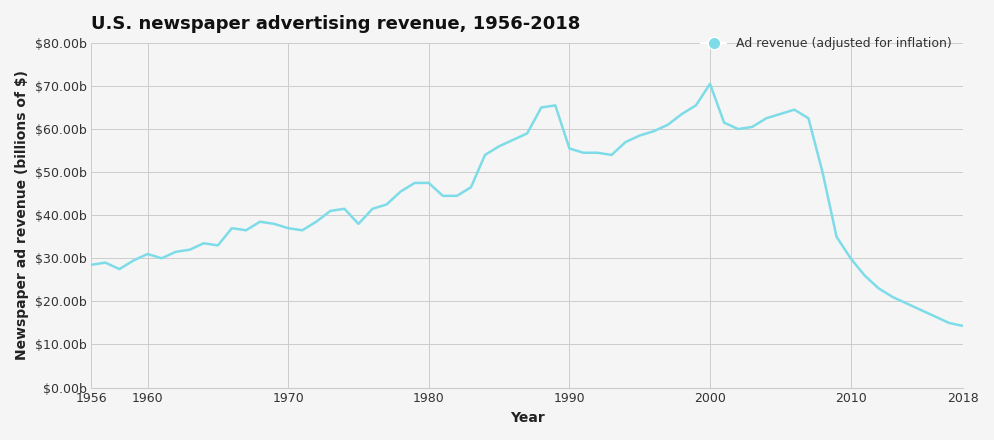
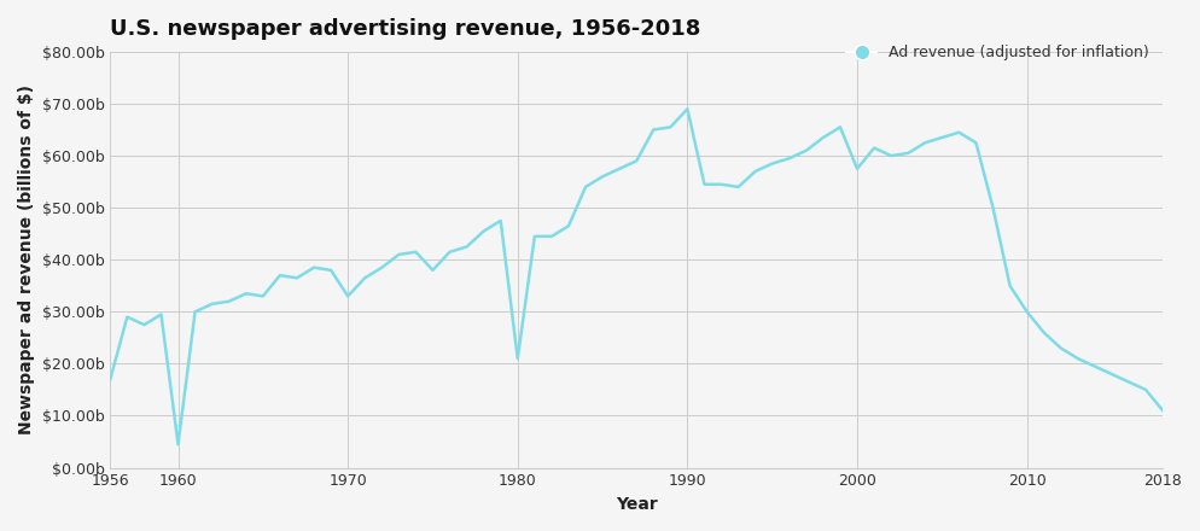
1956: $28.5b -> $17.0b
1960: $31.0b -> $4.5b
1970: $37.0b -> $33.0b
1980: $47.5b -> $21.0b
1990: $55.5b -> $69.0b
2000: $70.5b -> $57.5b
2018: $14.3b -> $11.0b
